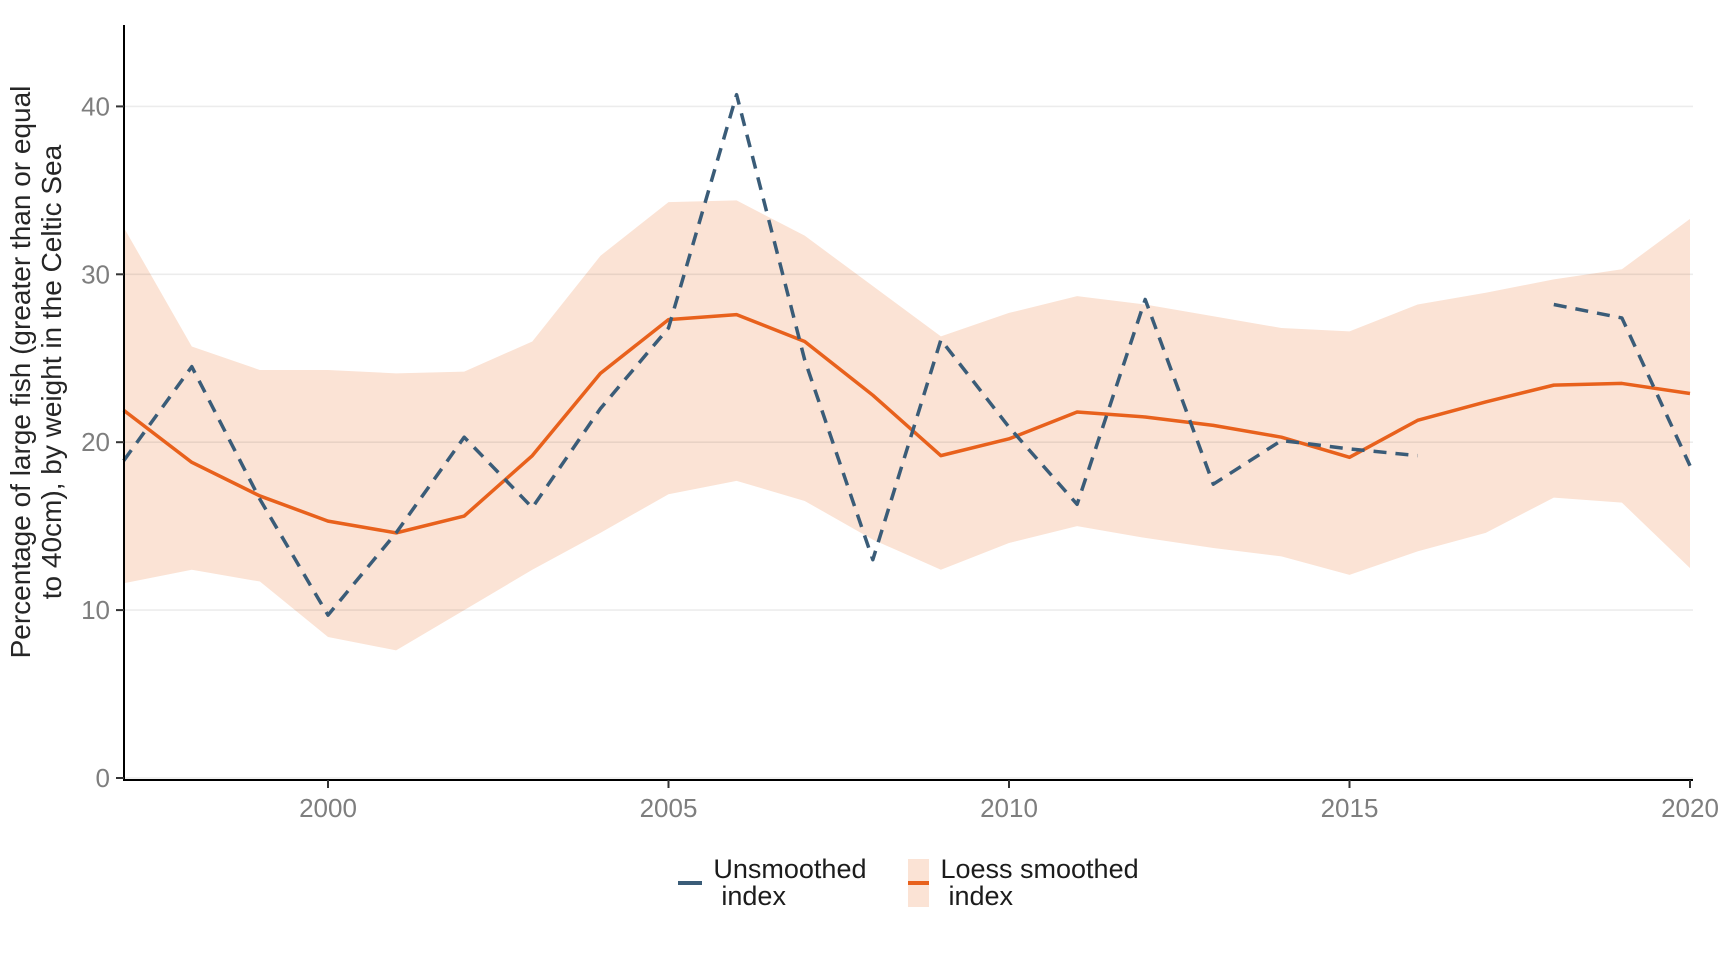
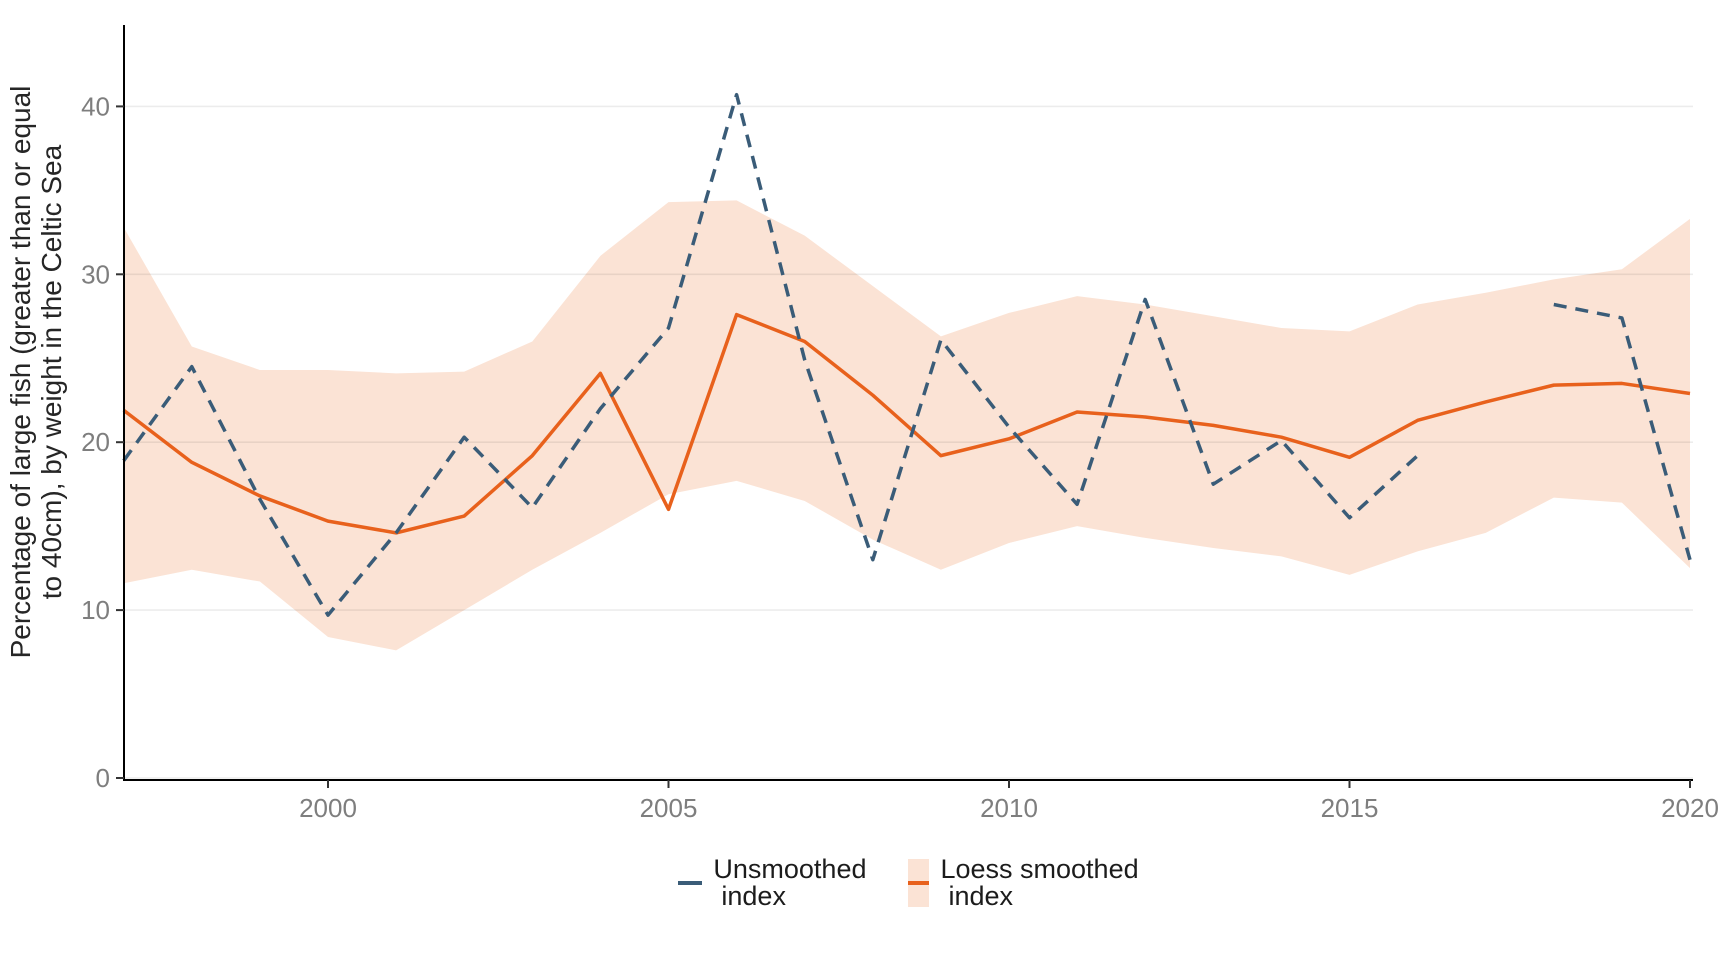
Loess smoothed index/2005: 27.3 -> 16.0
Unsmoothed index/2015: 19.6 -> 15.5
Unsmoothed index/2020: 18.6 -> 13.0
